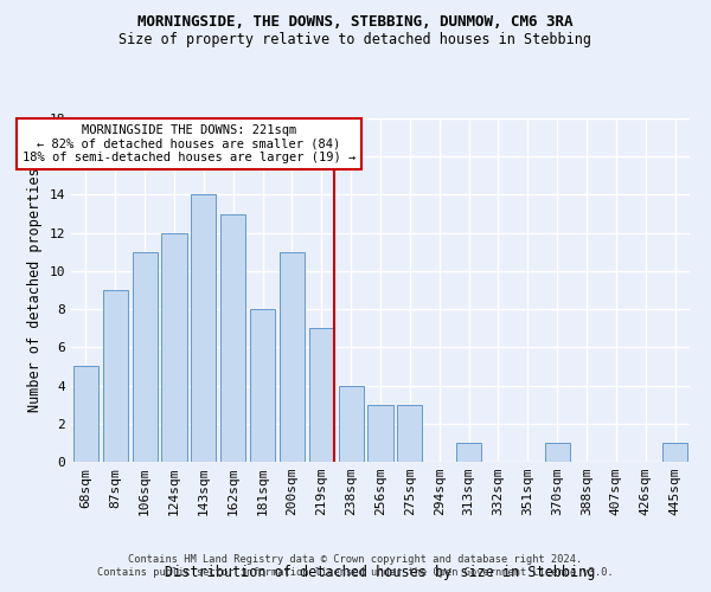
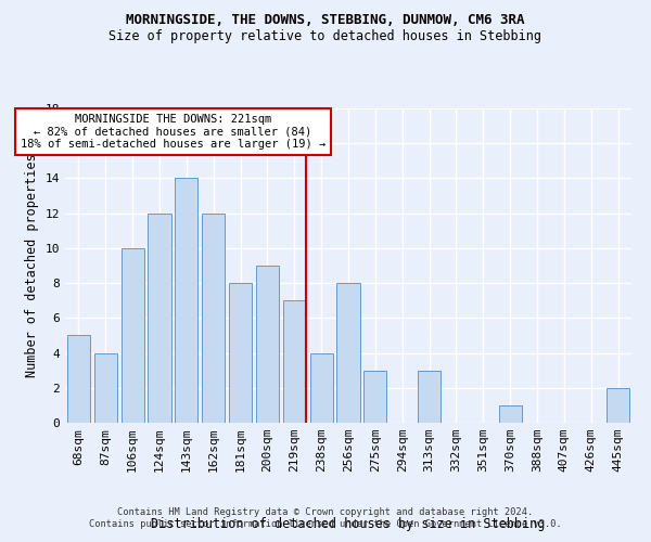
87sqm: 9 -> 4
106sqm: 11 -> 10
162sqm: 13 -> 12
200sqm: 11 -> 9
256sqm: 3 -> 8
313sqm: 1 -> 3
445sqm: 1 -> 2
